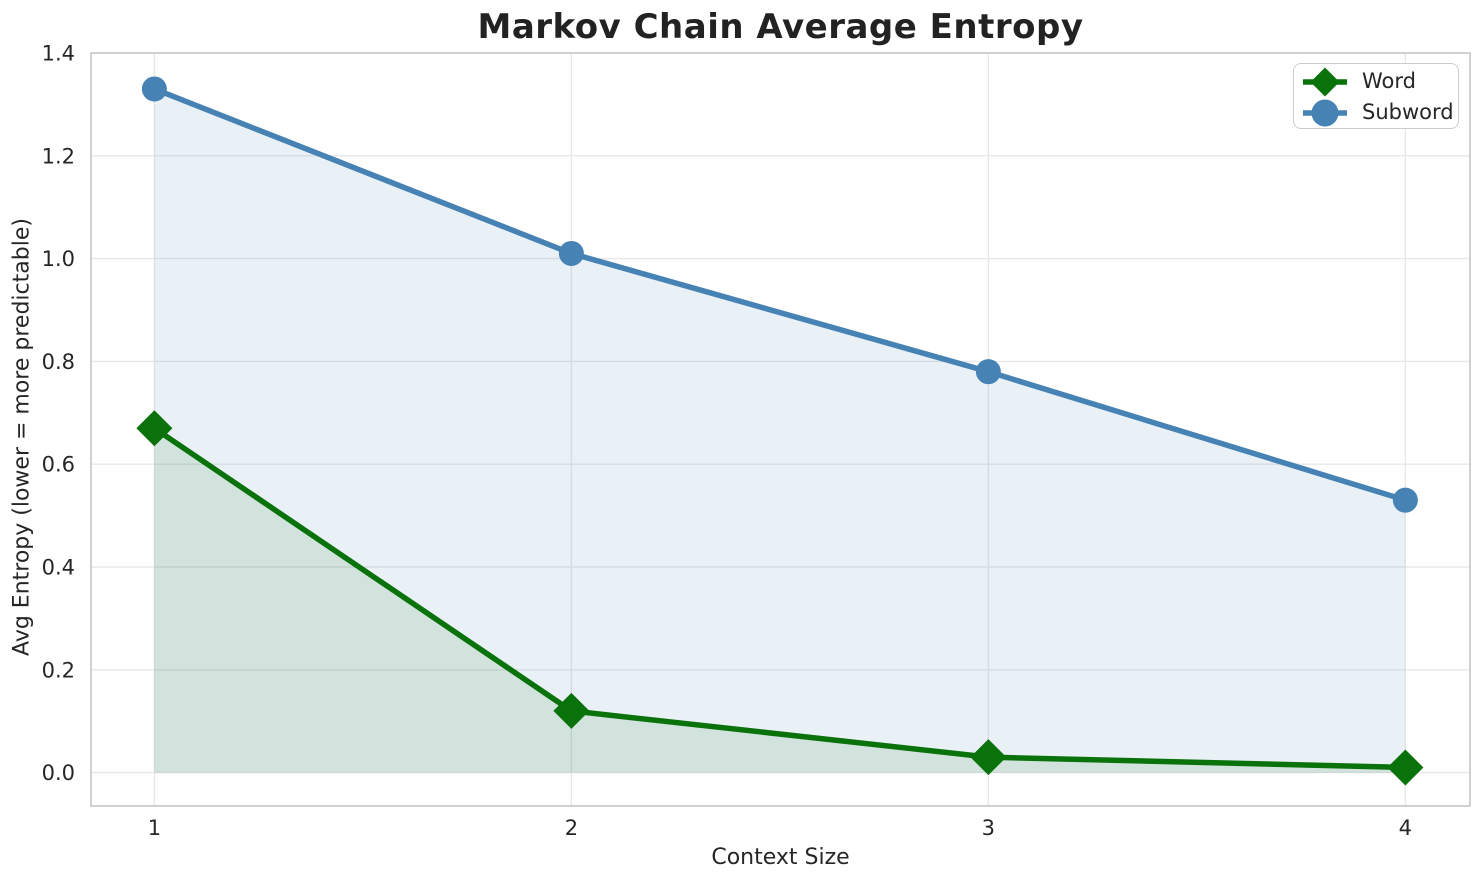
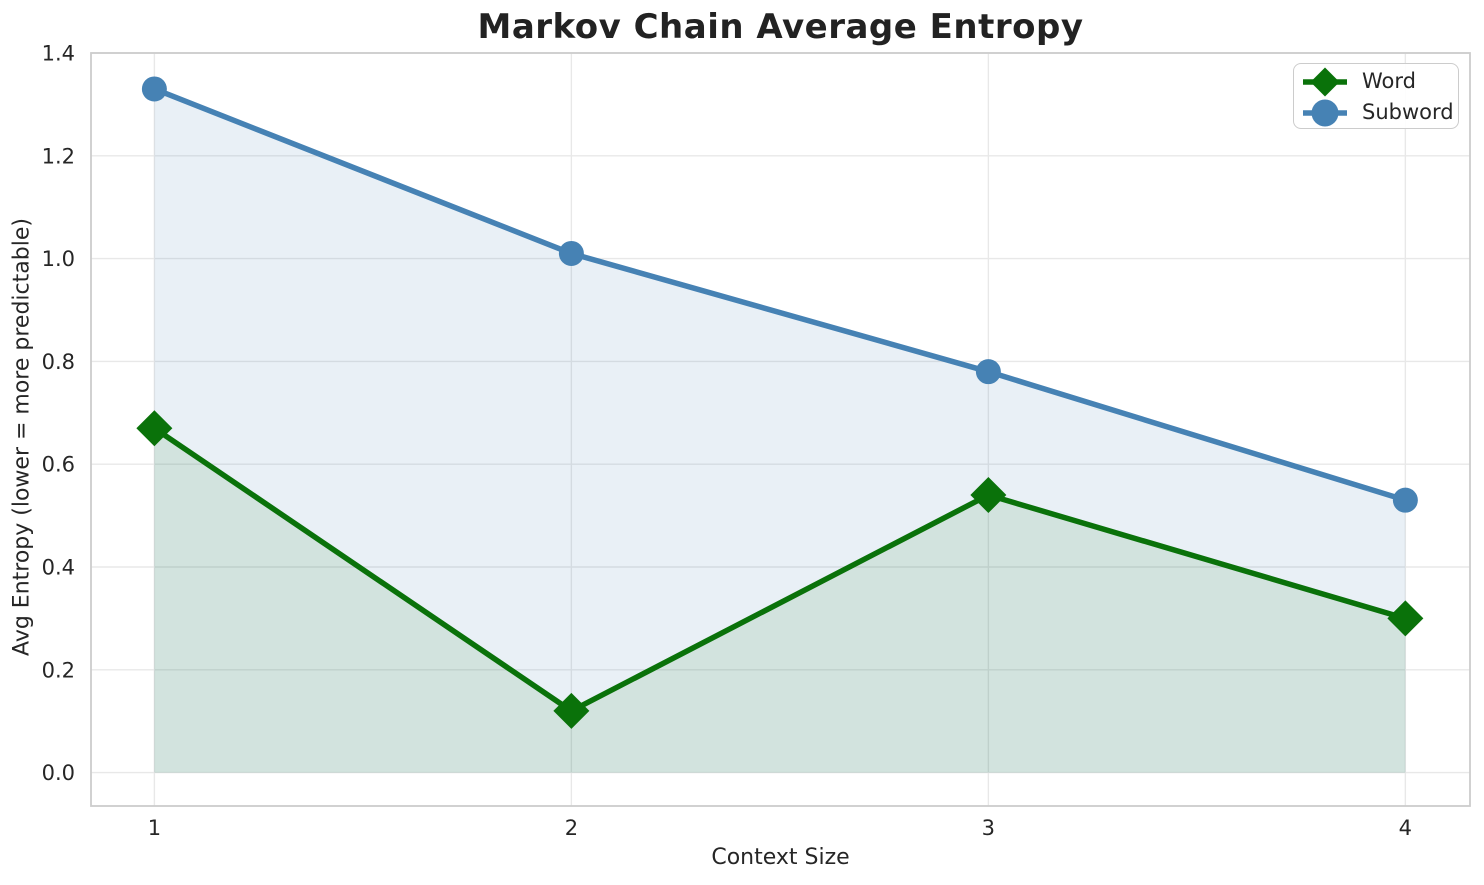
Word/3: 0.03 -> 0.54
Word/4: 0.01 -> 0.30
